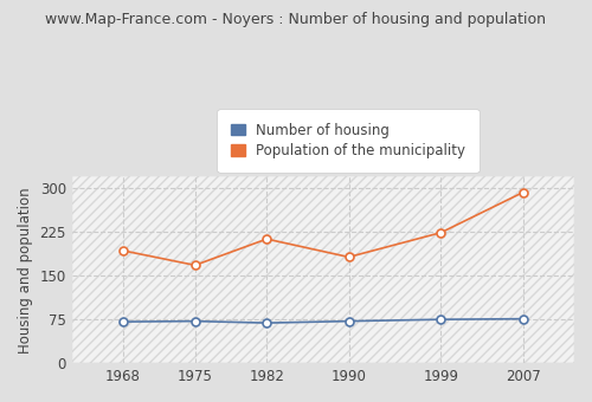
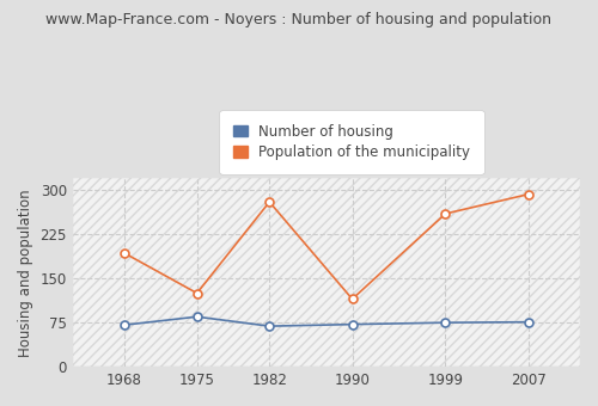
Number of housing/1975: 72 -> 85
Population of the municipality/1975: 168 -> 125
Population of the municipality/1982: 213 -> 280
Population of the municipality/1990: 182 -> 115
Population of the municipality/1999: 224 -> 260
